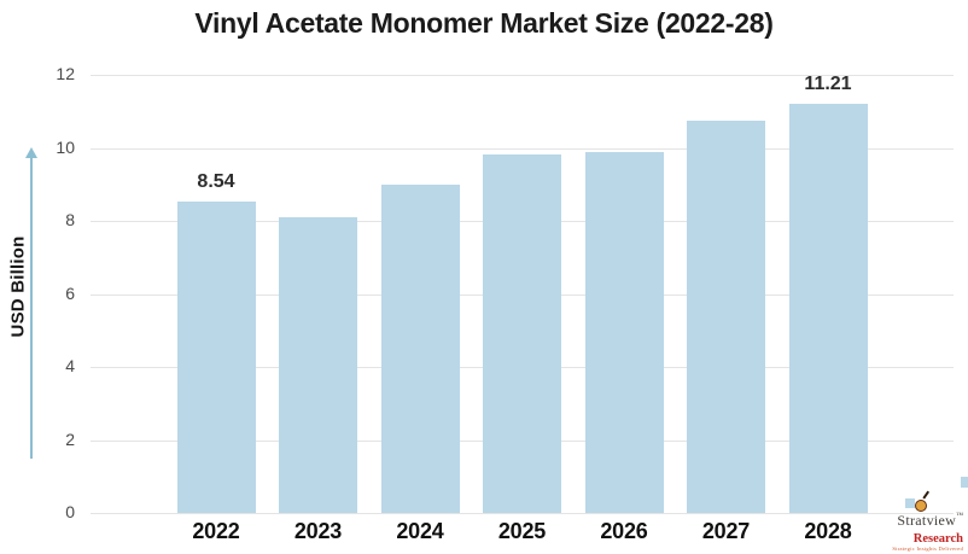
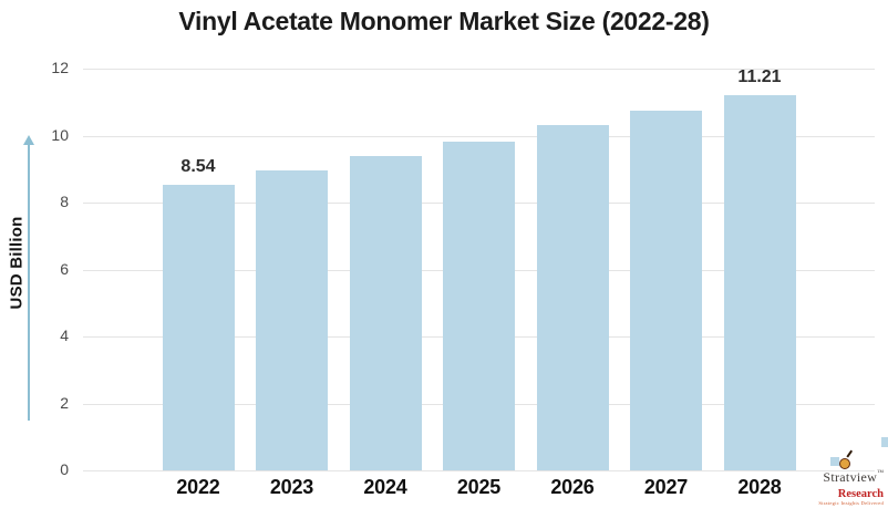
2023: 8.1 -> 8.9
2024: 9.0 -> 9.4
2026: 9.9 -> 10.3
